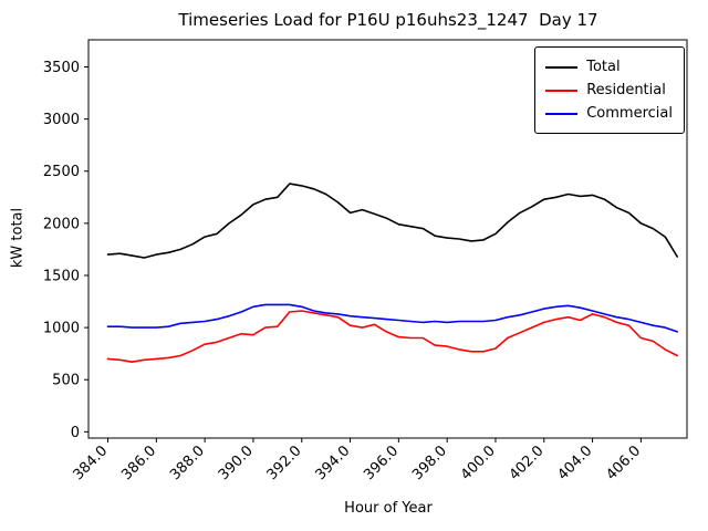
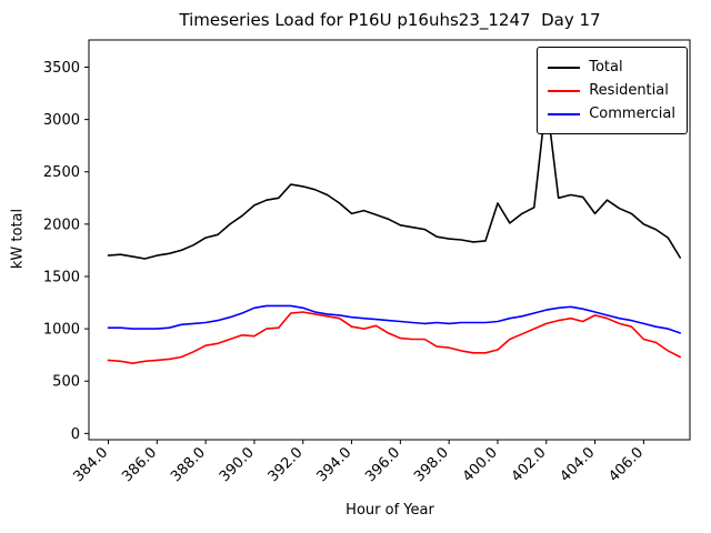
Total/400.0: 1900 -> 2200
Total/402.0: 2200 -> 3200
Total/404.0: 2300 -> 2100
